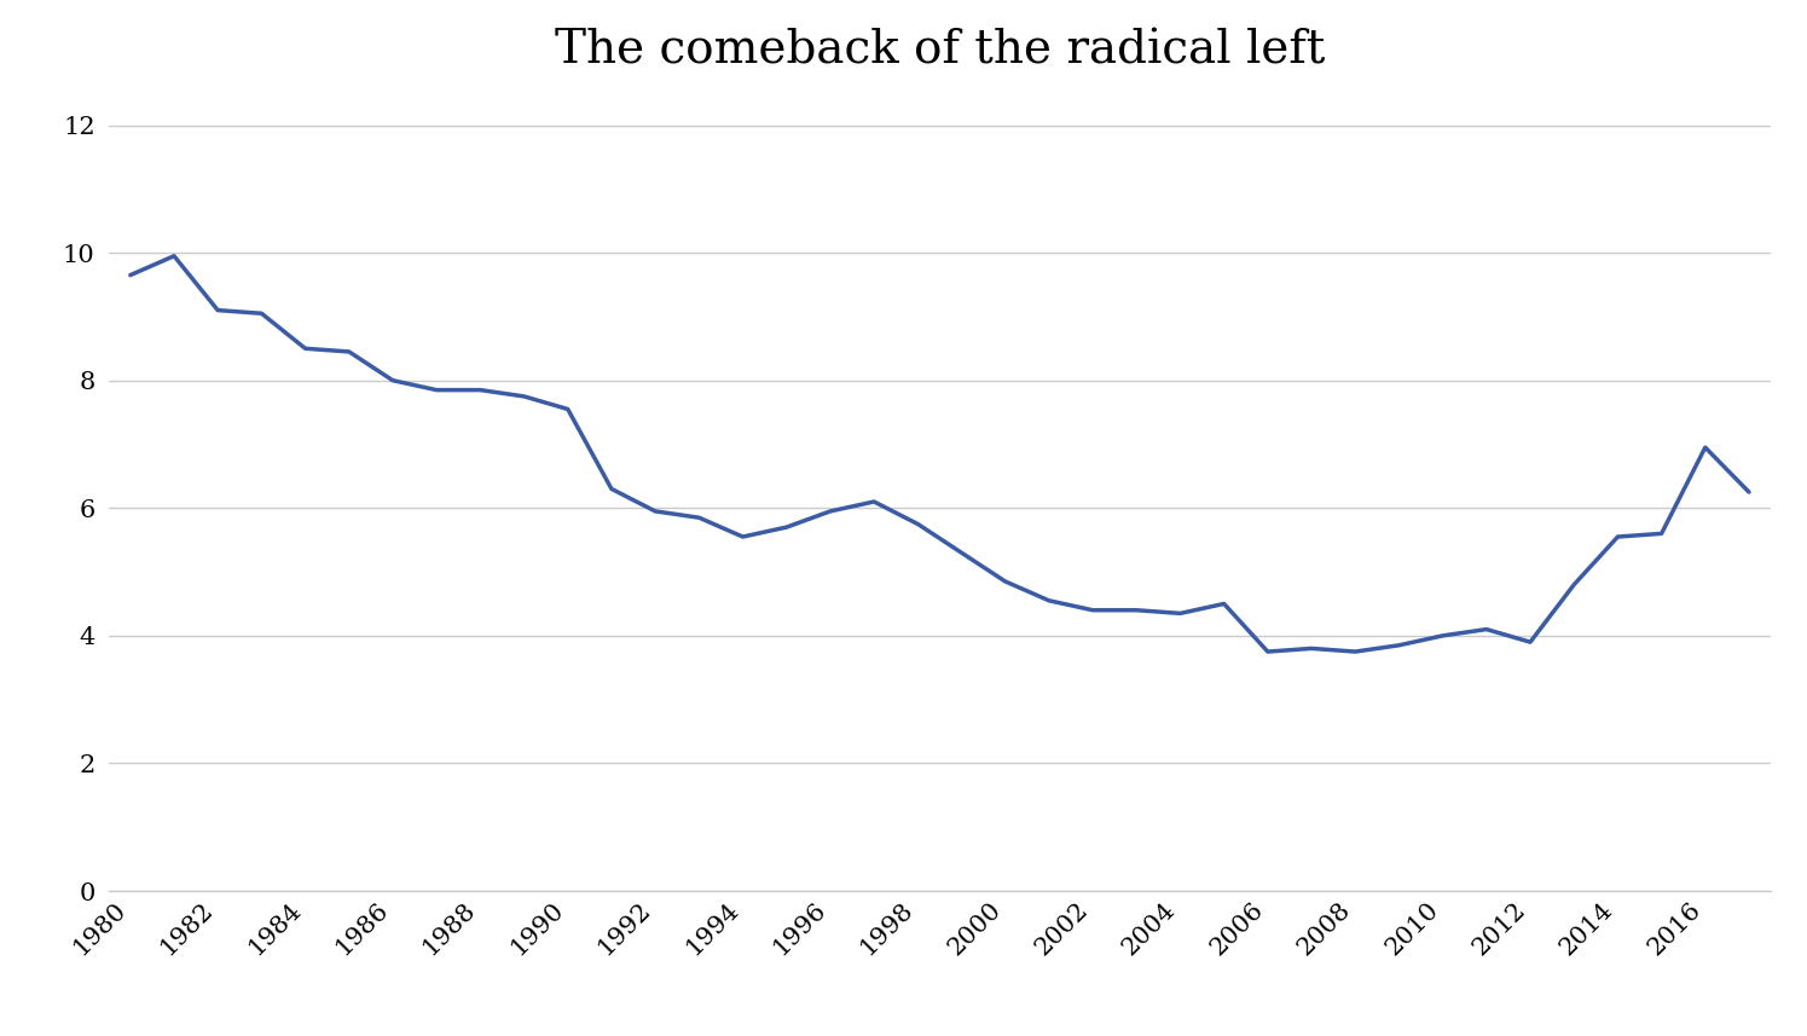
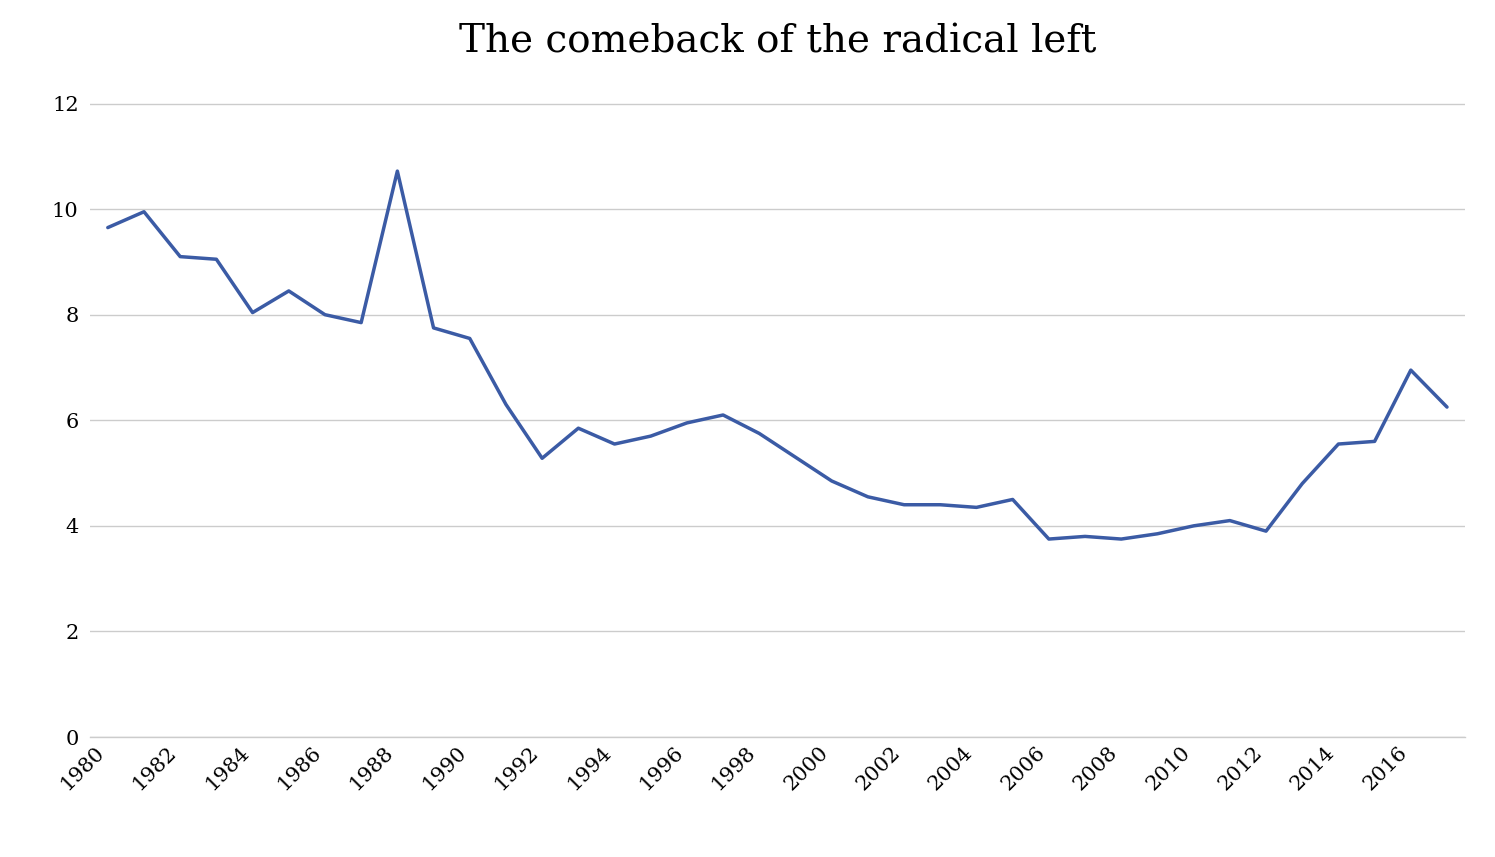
1984: 8.50 -> 8.04
1988: 7.85 -> 10.72
1992: 5.95 -> 5.28
